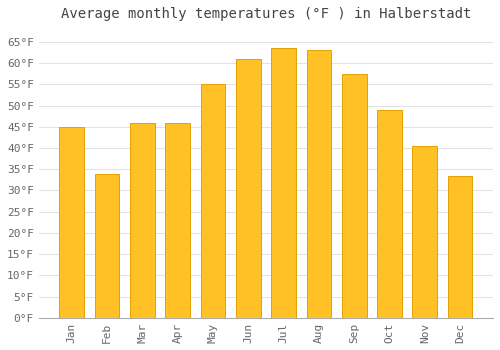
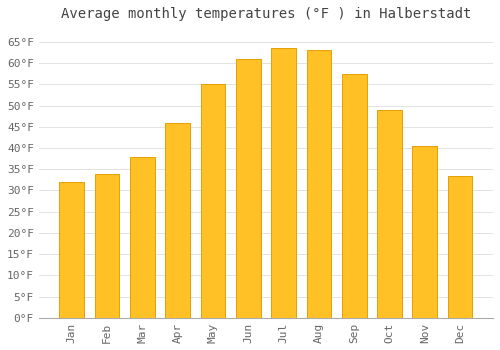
Jan: 45.0°F -> 32.0°F
Mar: 46.0°F -> 38.0°F
